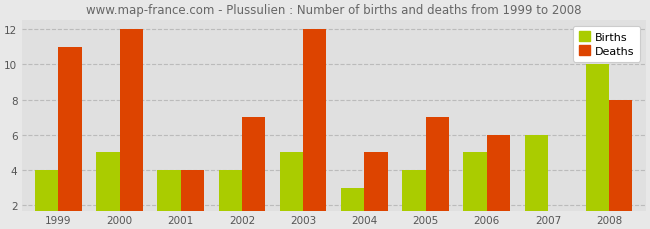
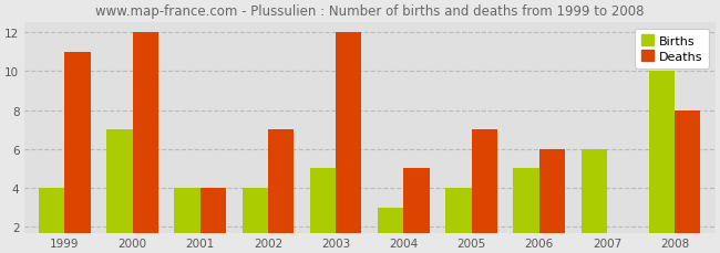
Births/2000: 5 -> 7
